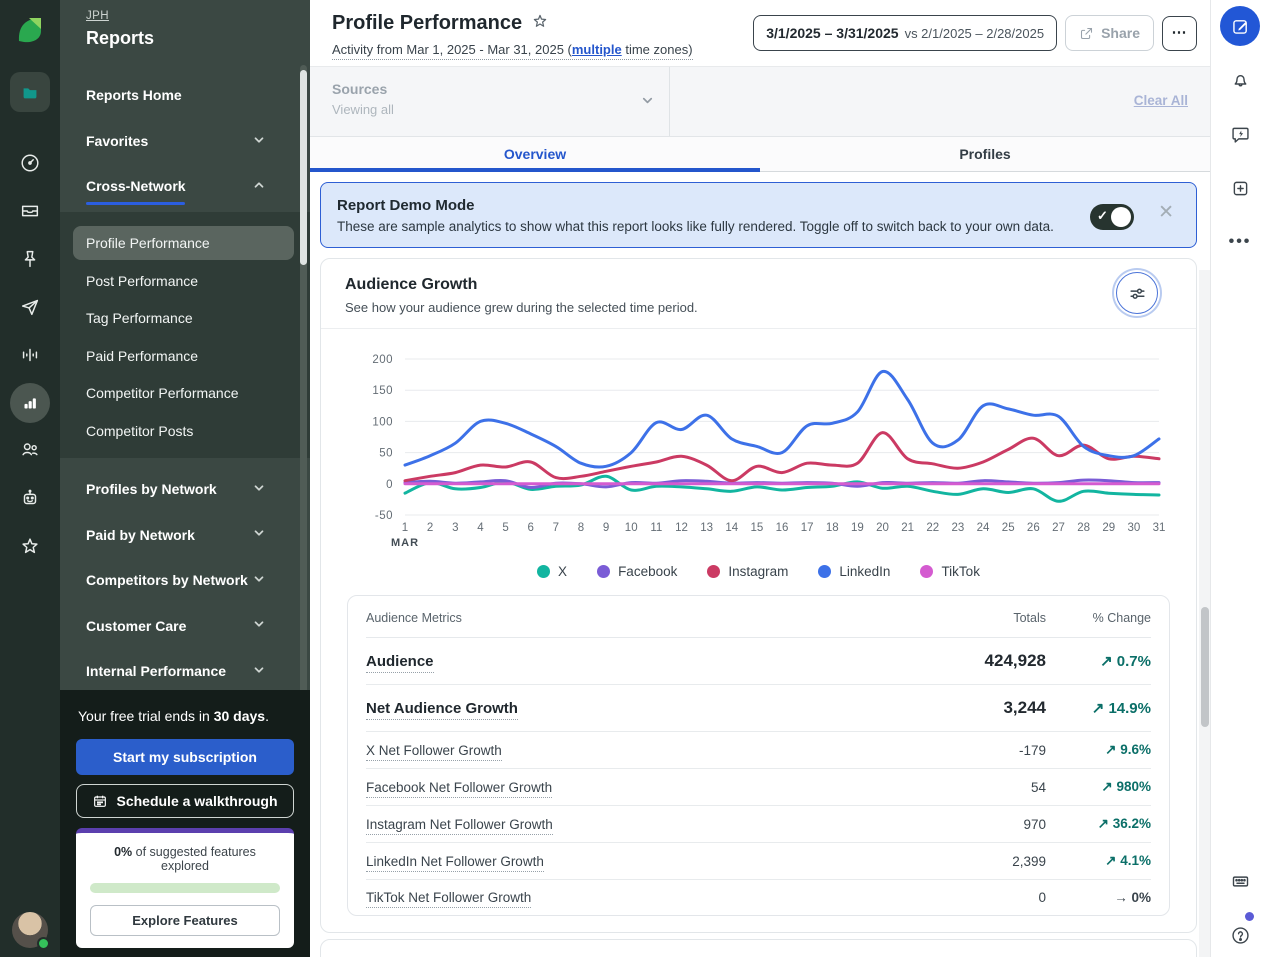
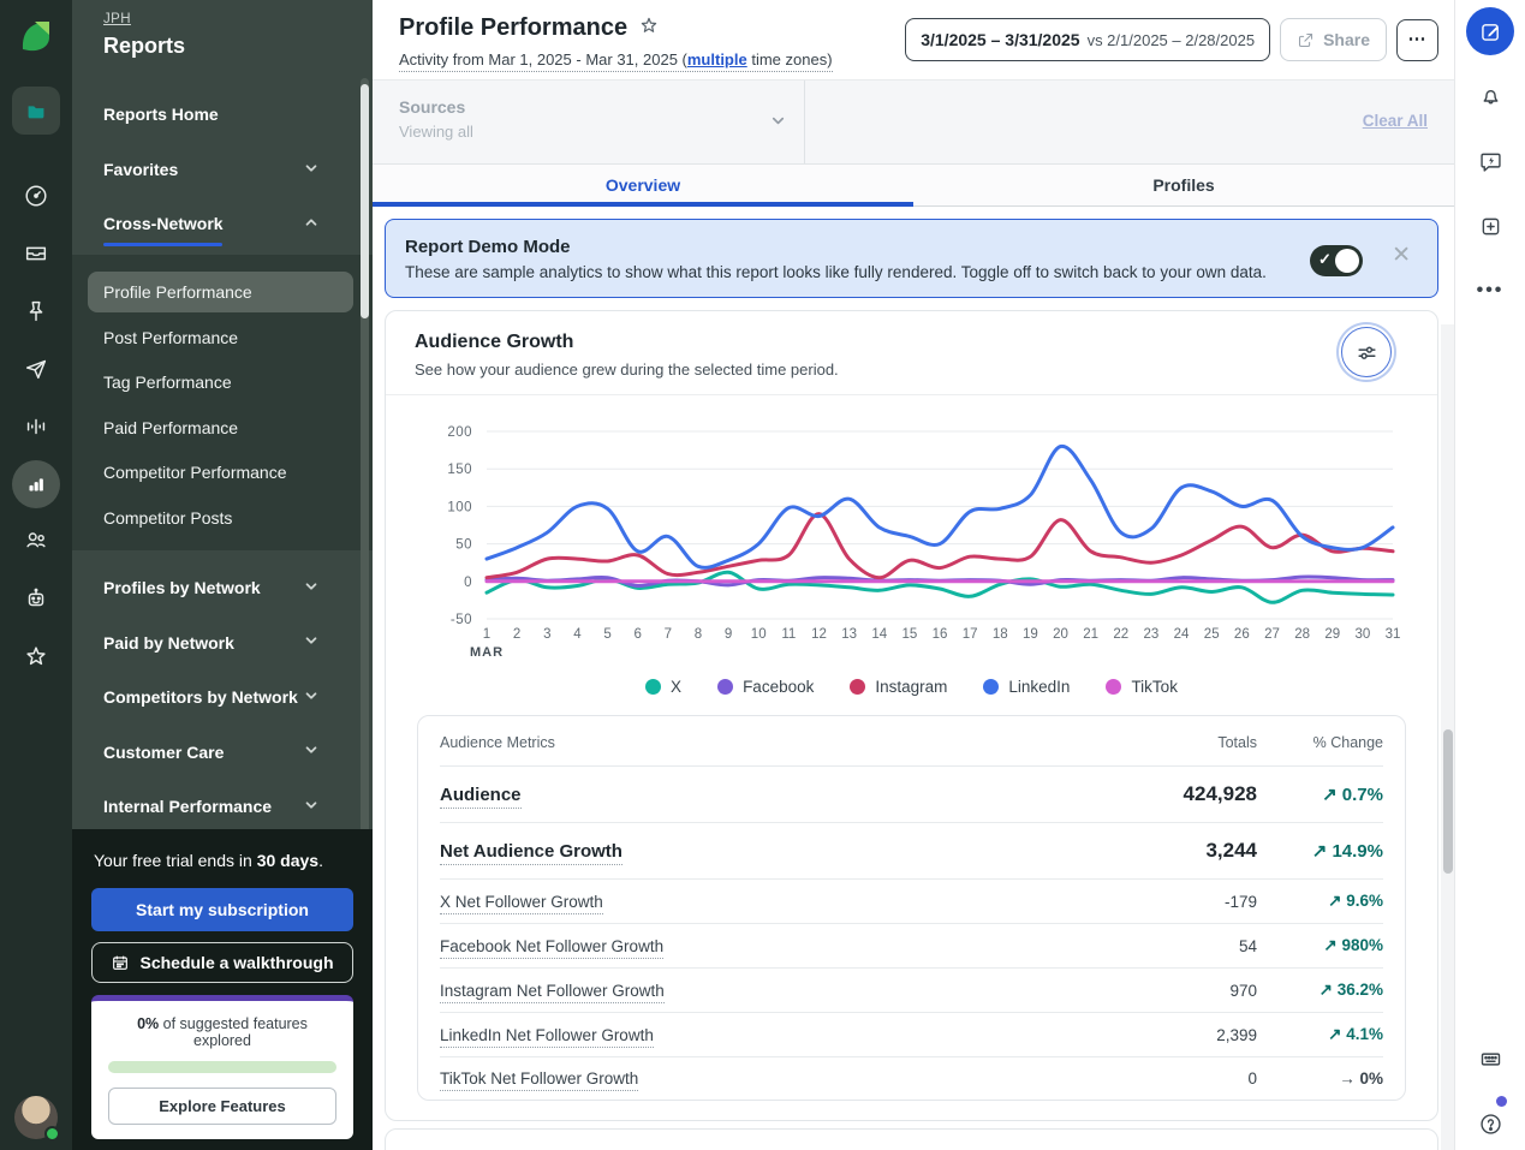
Instagram/3: 20 -> 30
LinkedIn/6: 80 -> 40
LinkedIn/8: 30 -> 20
Instagram/12: 40 -> 90
X/17: -10 -> -20
LinkedIn/26: 110 -> 100
